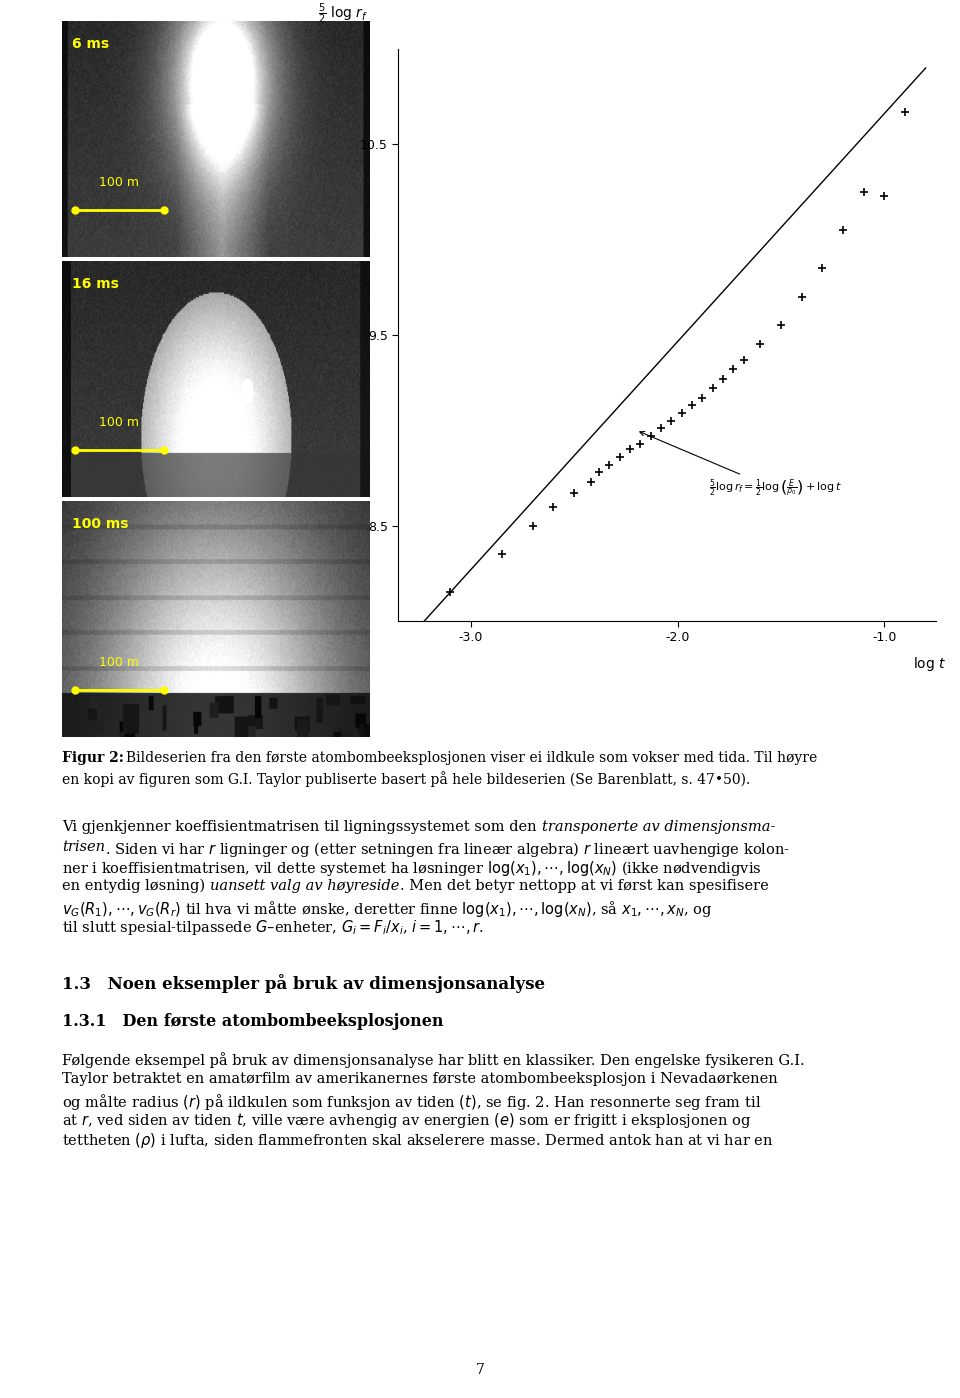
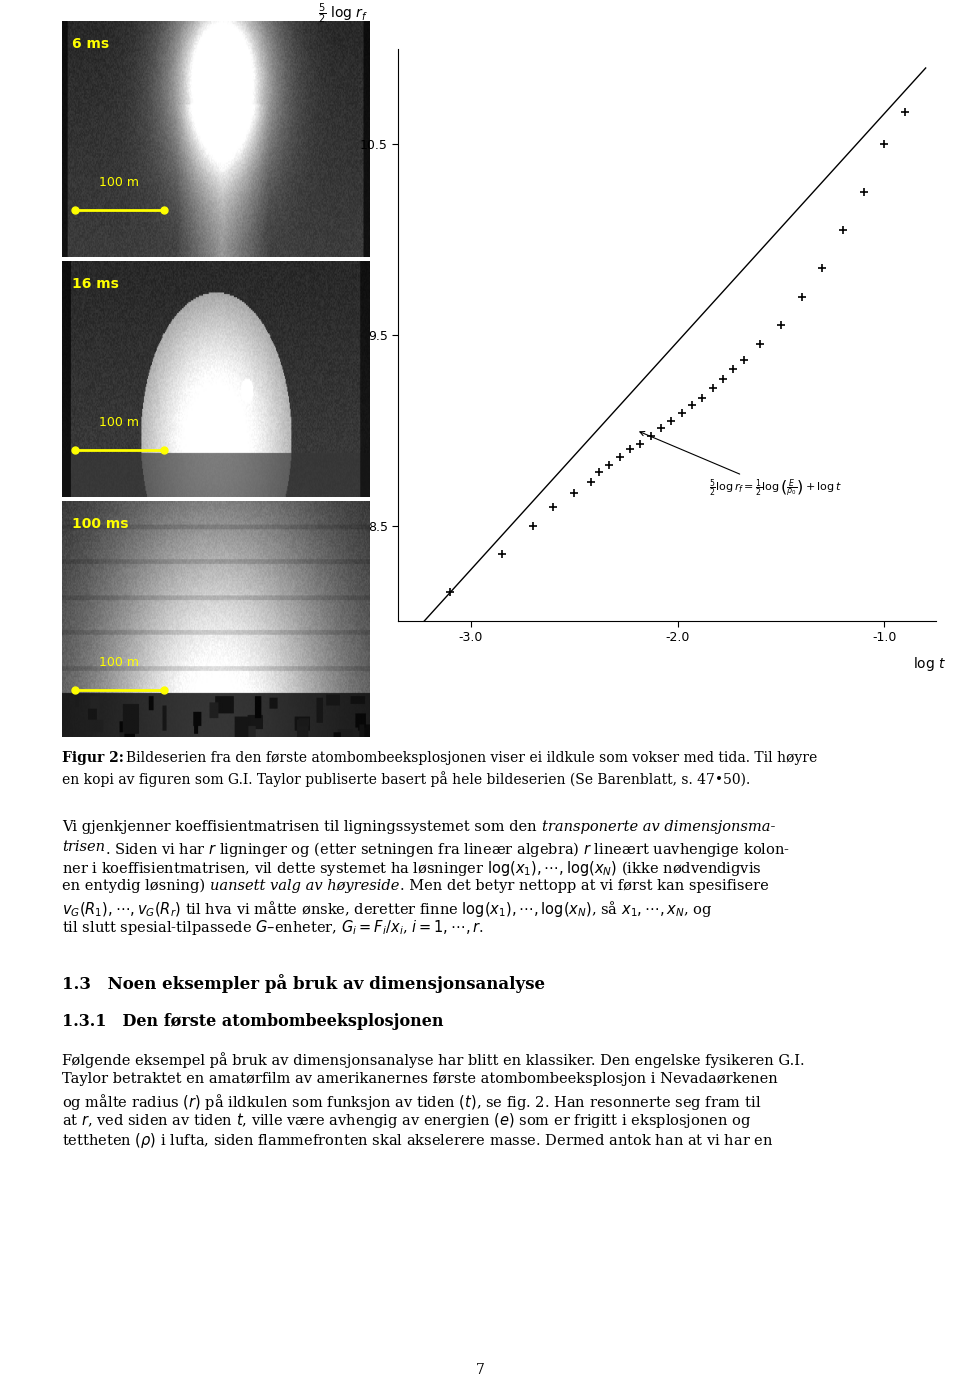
-1.0: 10.23 -> 10.50
